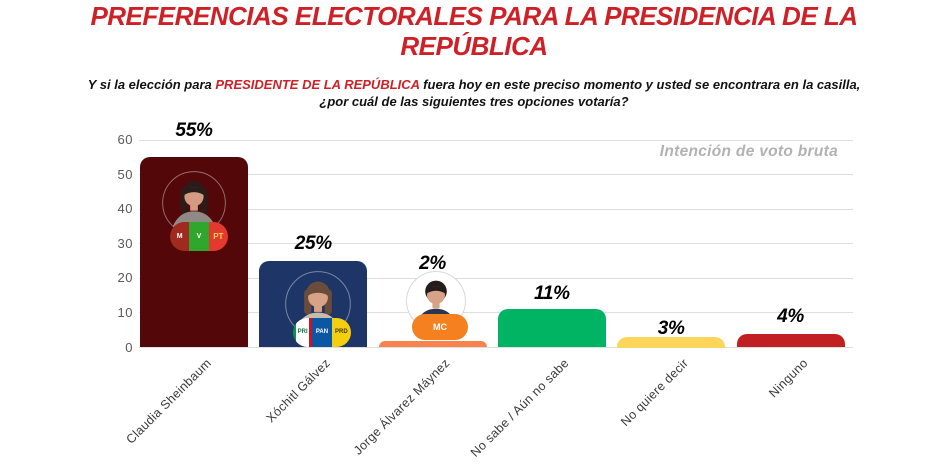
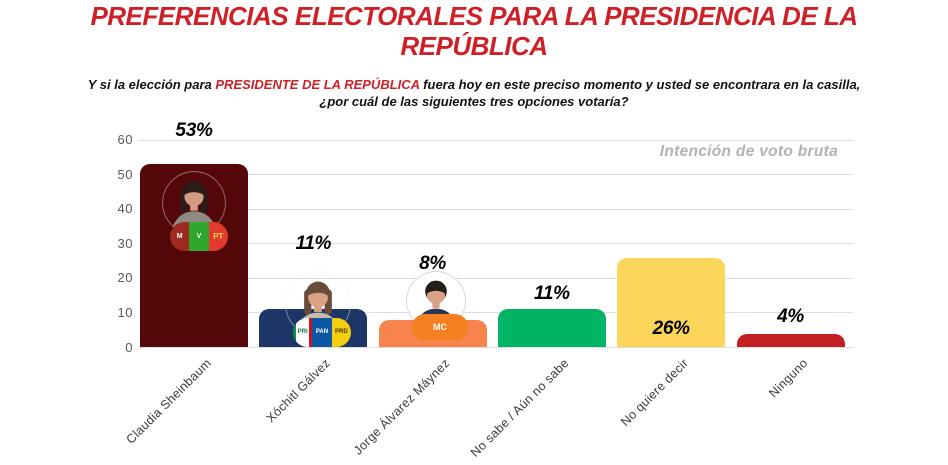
Claudia Sheinbaum: 55% -> 53%
Xóchitl Gálvez: 25% -> 11%
Jorge Álvarez Máynez: 2% -> 8%
No quiere decir: 3% -> 26%
